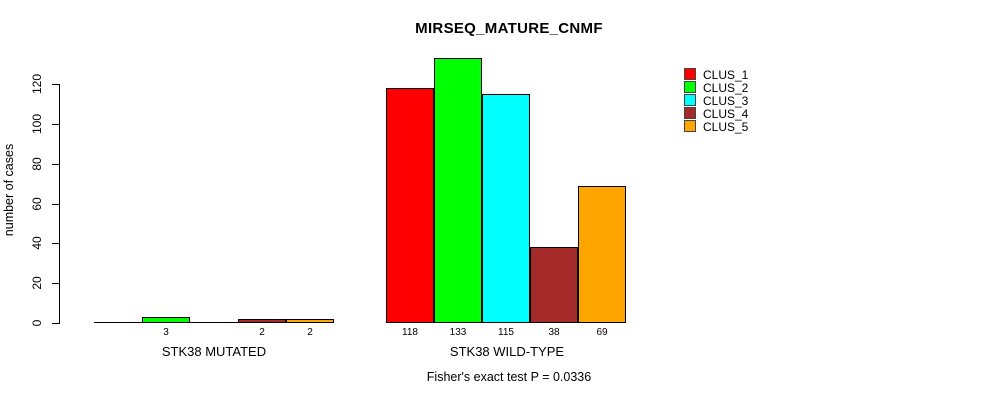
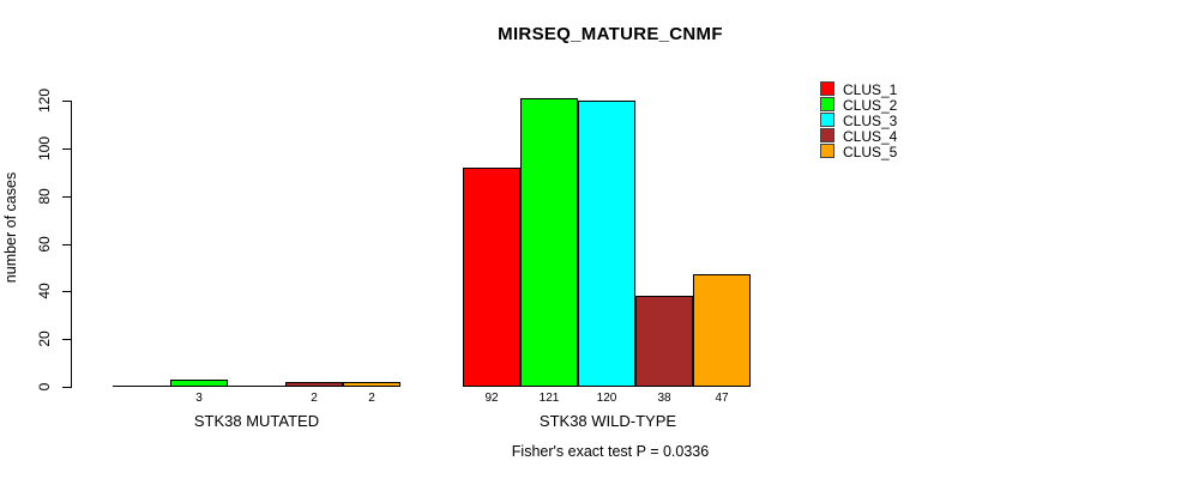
CLUS_1/STK38 WILD-TYPE: 118 -> 92
CLUS_2/STK38 WILD-TYPE: 133 -> 121
CLUS_3/STK38 WILD-TYPE: 115 -> 120
CLUS_5/STK38 WILD-TYPE: 69 -> 47
